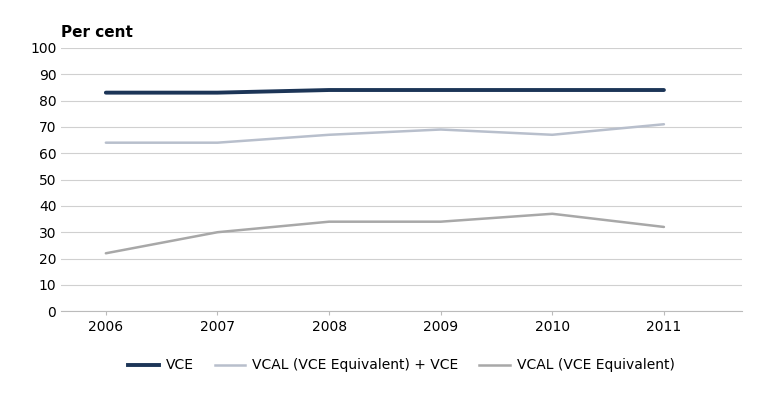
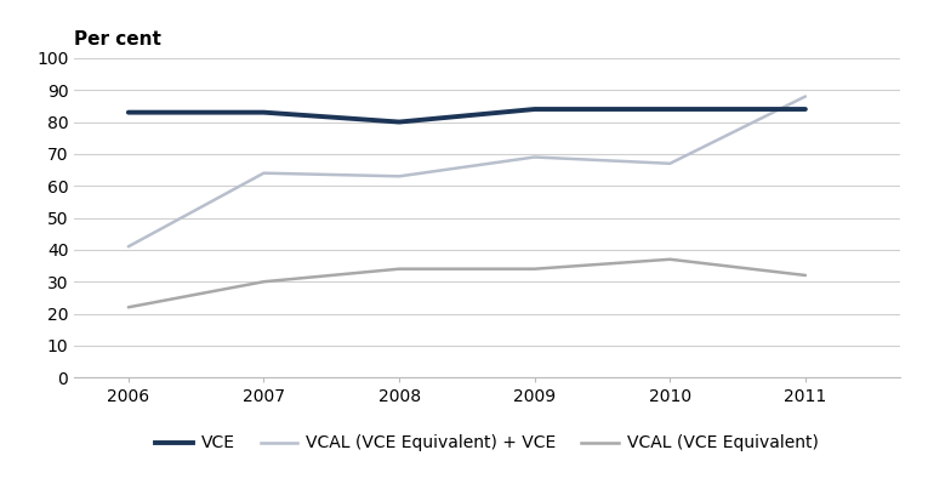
VCAL (VCE Equivalent) + VCE/2006: 64 -> 41
VCE/2008: 84 -> 80
VCAL (VCE Equivalent) + VCE/2008: 67 -> 63
VCAL (VCE Equivalent) + VCE/2011: 71 -> 88
